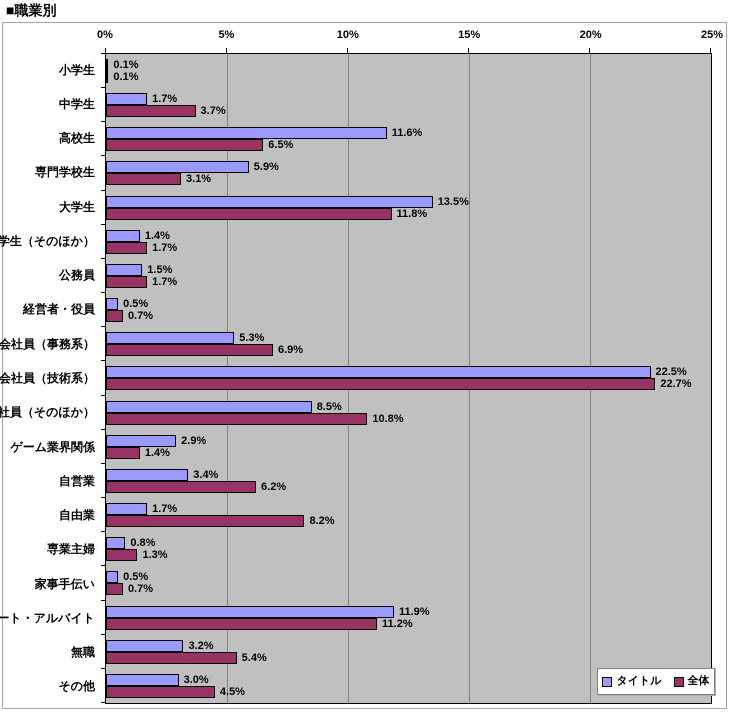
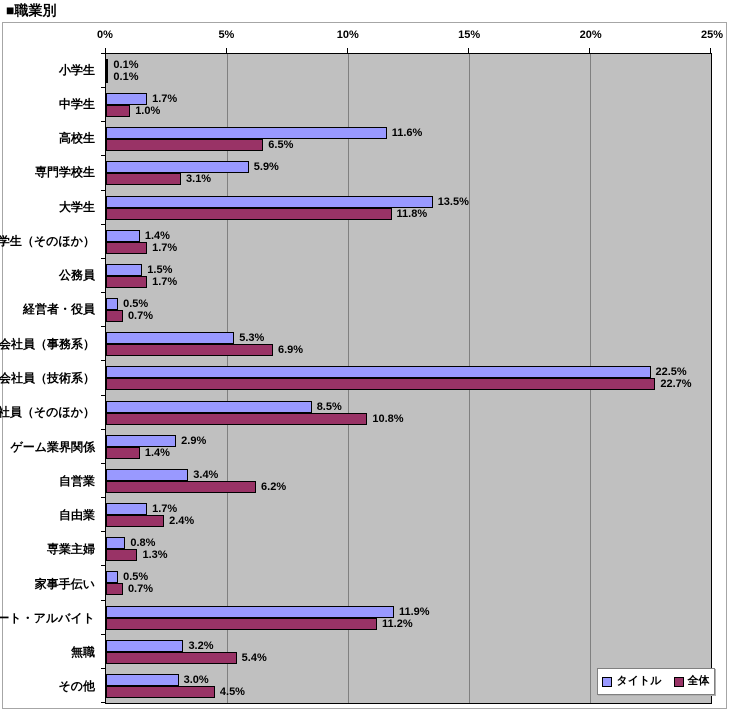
全体/中学生: 3.7% -> 1.0%
全体/自由業: 8.2% -> 2.4%
